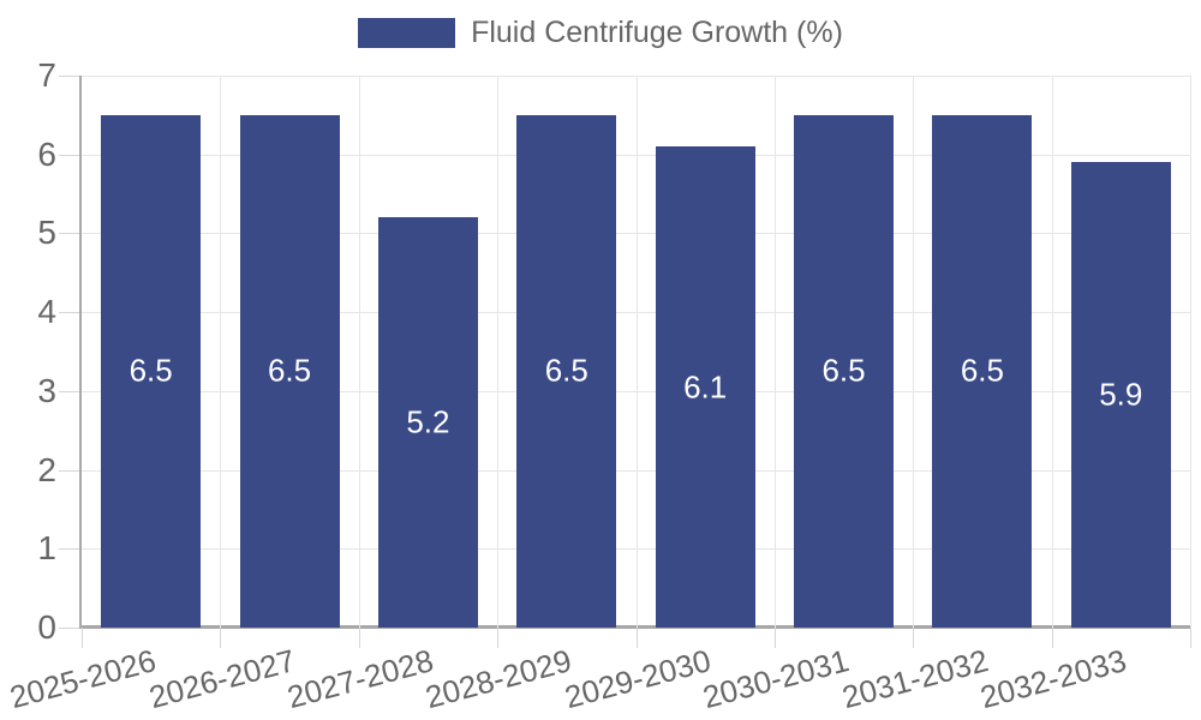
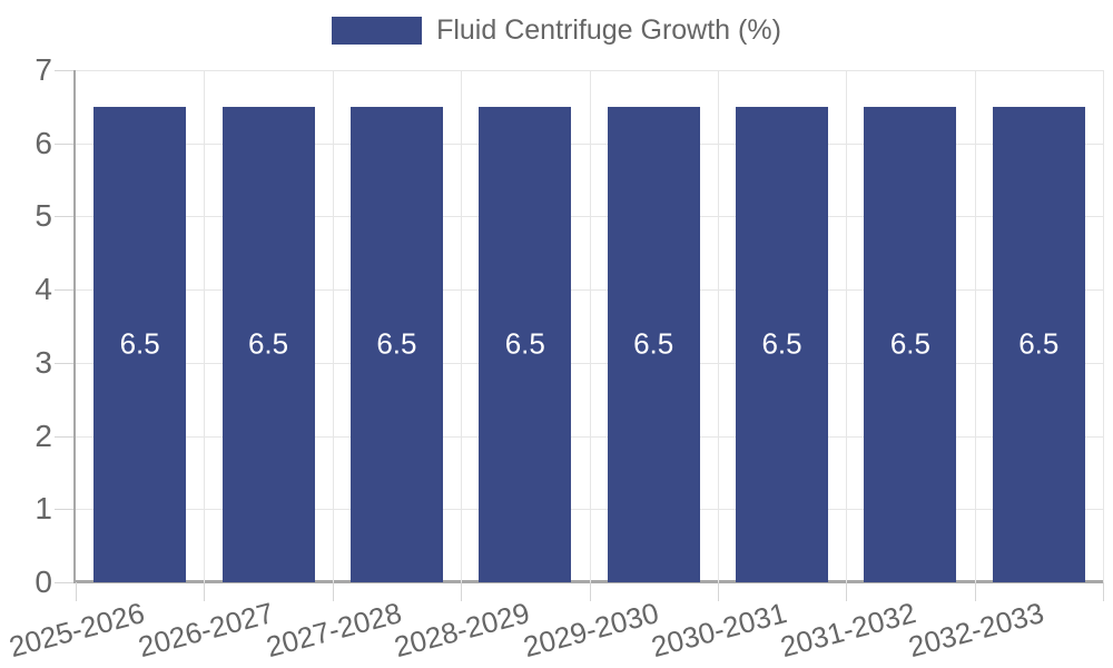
2027-2028: 5.2 -> 6.5
2029-2030: 6.1 -> 6.5
2032-2033: 5.9 -> 6.5
